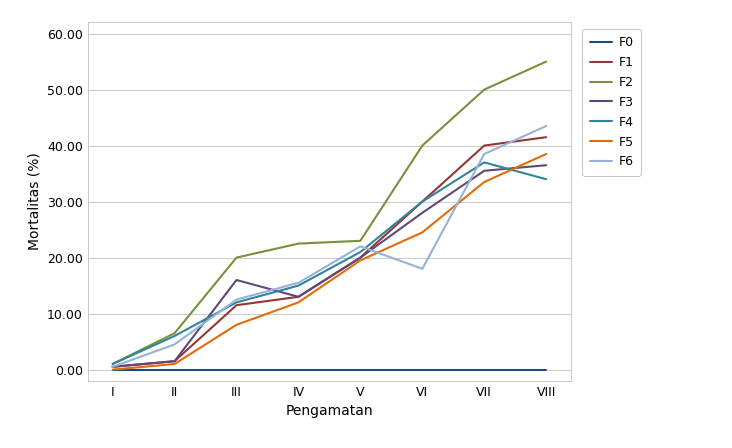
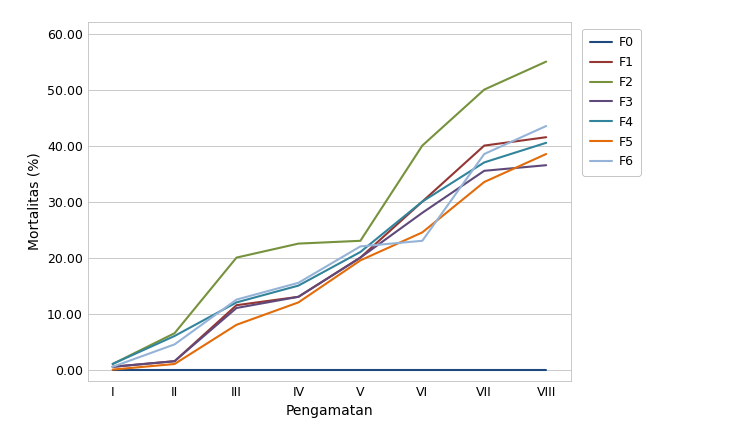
F3/III: 16.0 -> 11.0
F6/VI: 18.0 -> 23.0
F4/VIII: 34.0 -> 40.5
